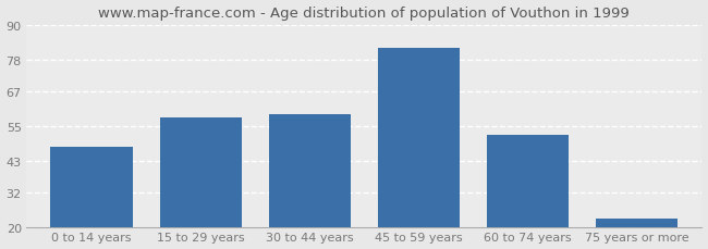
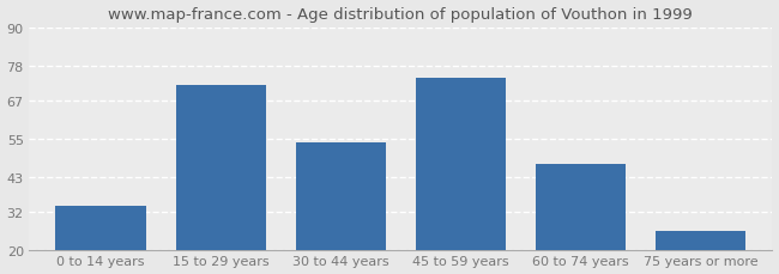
0 to 14 years: 48 -> 34
15 to 29 years: 58 -> 72
30 to 44 years: 59 -> 54
45 to 59 years: 82 -> 74
60 to 74 years: 52 -> 47
75 years or more: 23 -> 26
